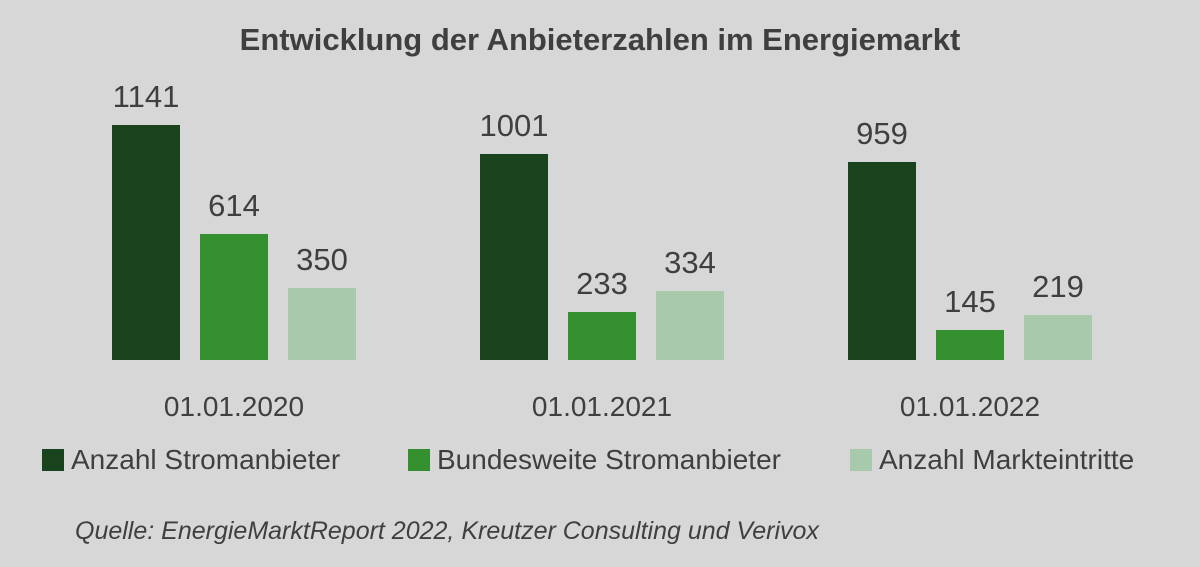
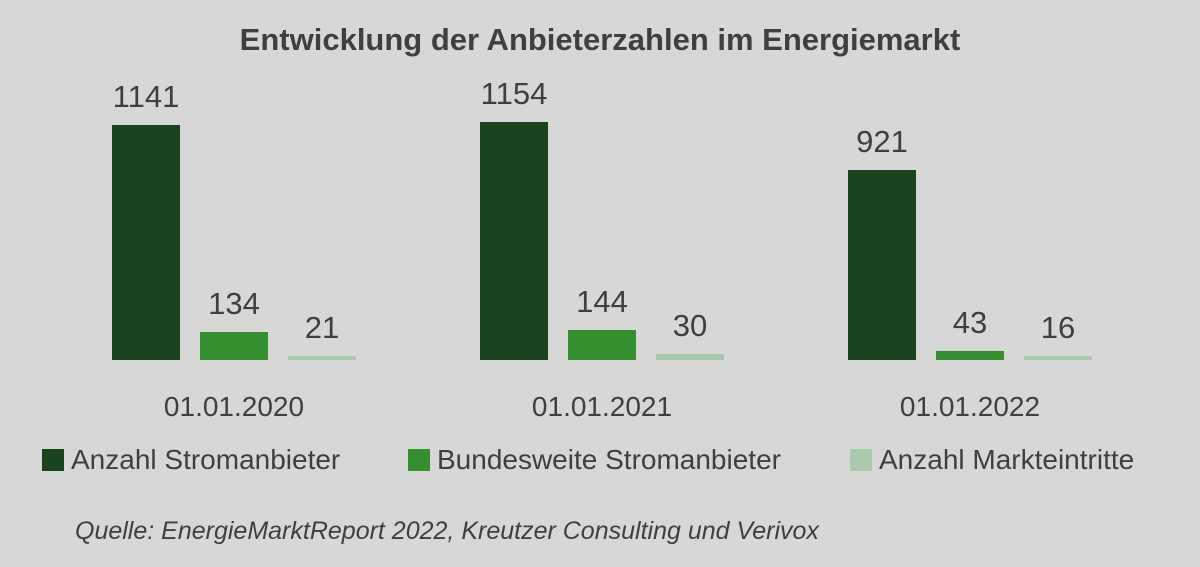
Bundesweite Stromanbieter/01.01.2020: 614 -> 134
Anzahl Markteintritte/01.01.2020: 350 -> 21
Anzahl Stromanbieter/01.01.2021: 1001 -> 1154
Bundesweite Stromanbieter/01.01.2021: 233 -> 144
Anzahl Markteintritte/01.01.2021: 334 -> 30
Anzahl Stromanbieter/01.01.2022: 959 -> 921
Bundesweite Stromanbieter/01.01.2022: 145 -> 43
Anzahl Markteintritte/01.01.2022: 219 -> 16
